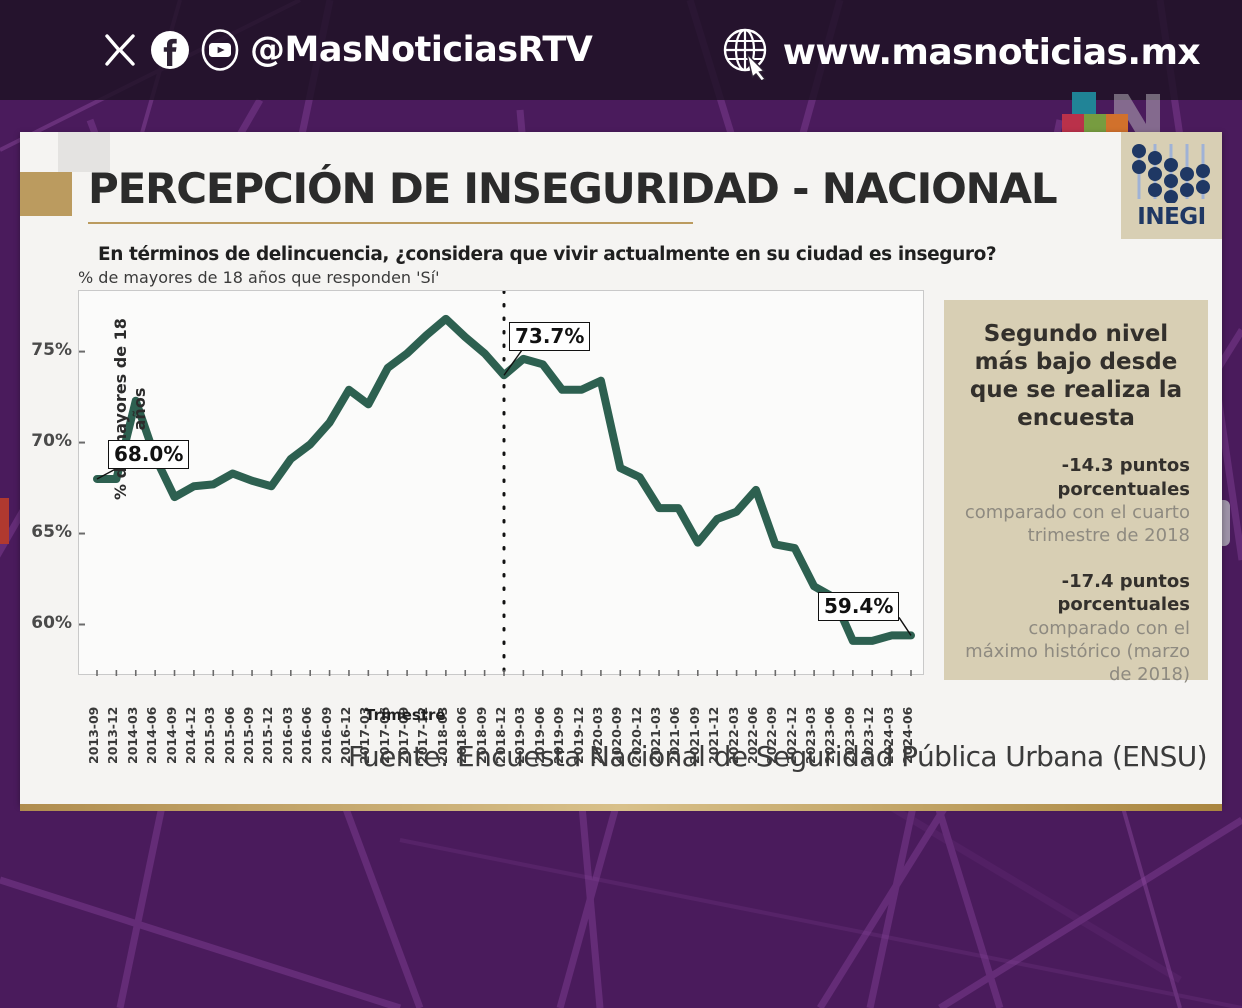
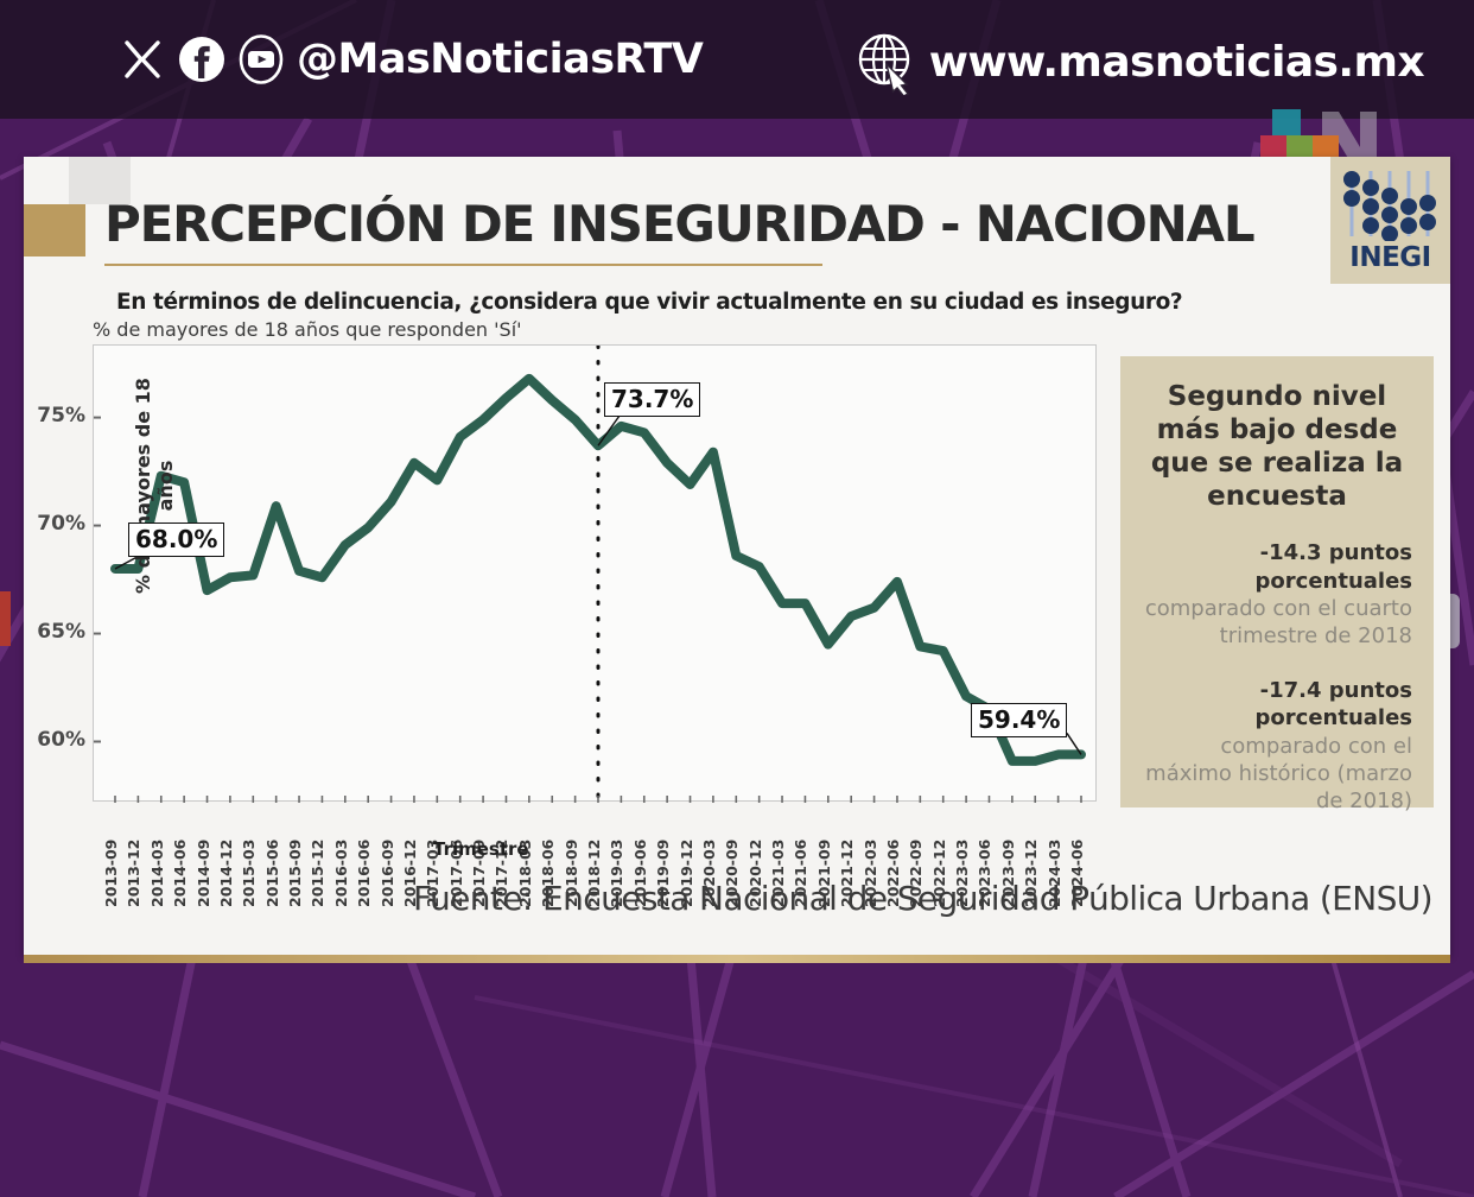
2014-06: 69.2% -> 72.0%
2015-06: 68.3% -> 70.9%
2019-12: 72.9% -> 71.9%
